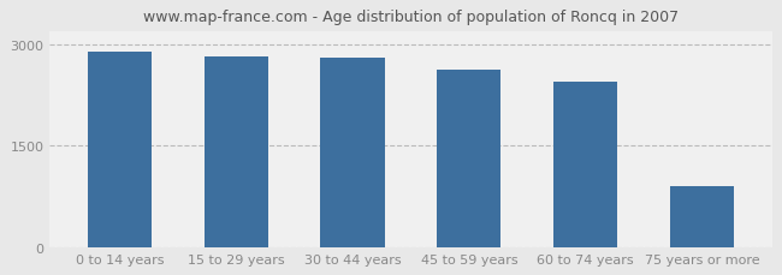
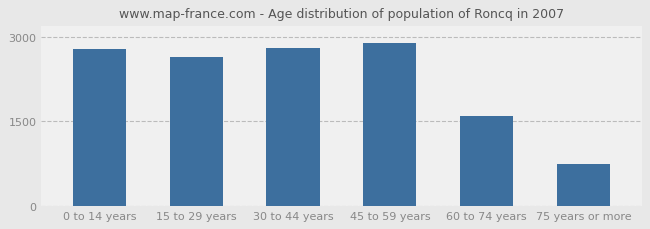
0 to 14 years: 2900 -> 2780
15 to 29 years: 2820 -> 2650
45 to 59 years: 2620 -> 2900
60 to 74 years: 2440 -> 1600
75 years or more: 900 -> 740
